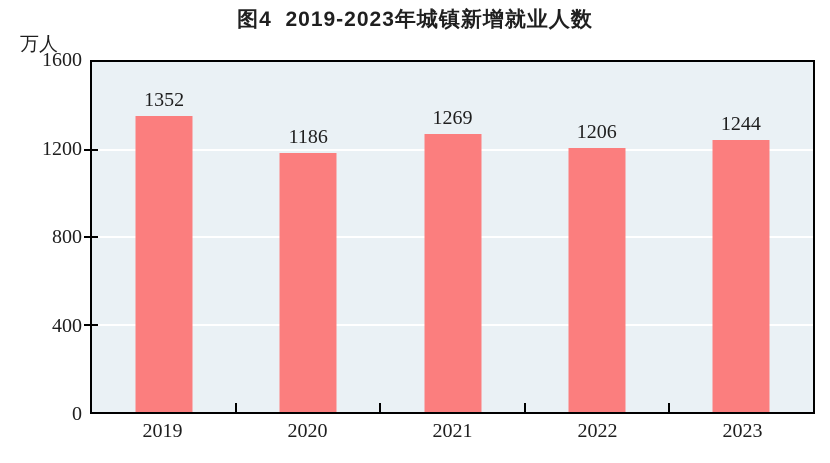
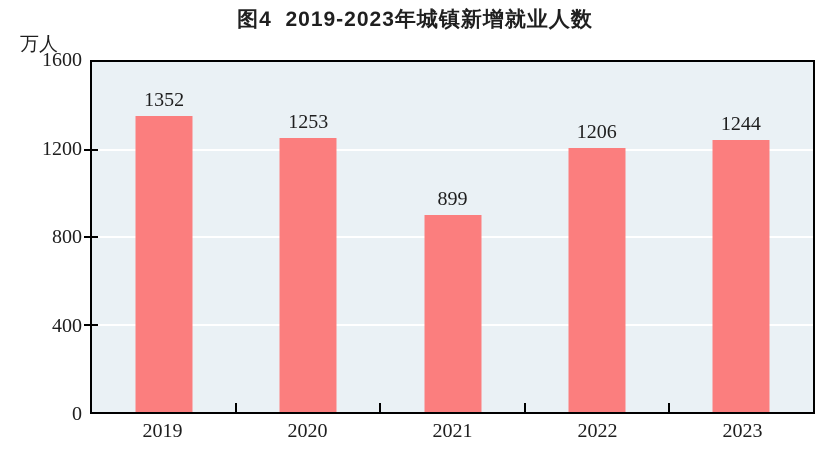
2020: 1186 -> 1253
2021: 1269 -> 899
